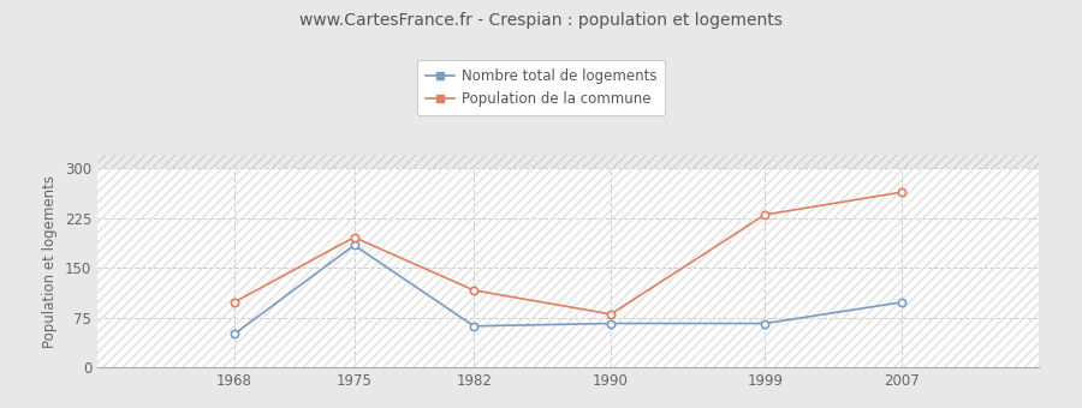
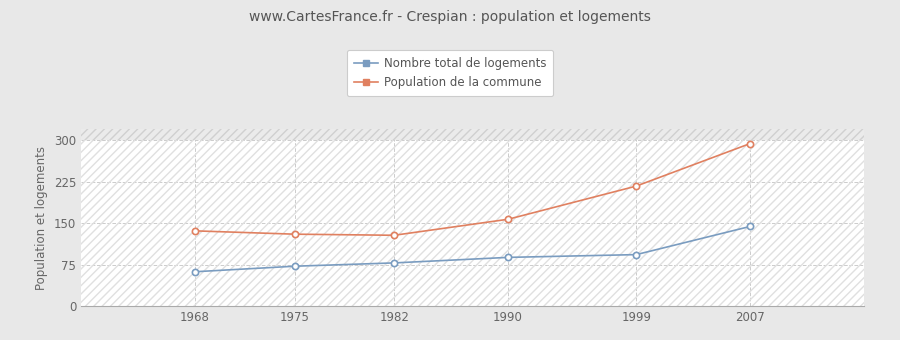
Nombre total de logements/1968: 50 -> 62
Population de la commune/1968: 98 -> 136
Nombre total de logements/1975: 184 -> 72
Population de la commune/1975: 196 -> 130
Nombre total de logements/1982: 62 -> 78
Population de la commune/1982: 116 -> 128
Nombre total de logements/1990: 66 -> 88
Population de la commune/1990: 80 -> 157
Nombre total de logements/1999: 66 -> 93
Population de la commune/1999: 230 -> 217
Nombre total de logements/2007: 98 -> 144
Population de la commune/2007: 264 -> 294
